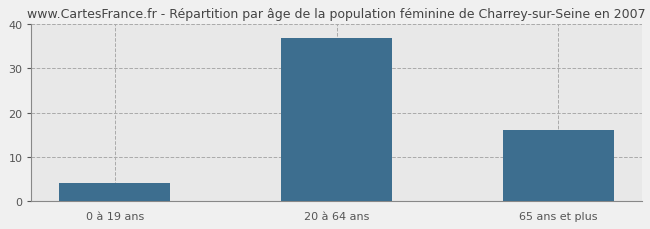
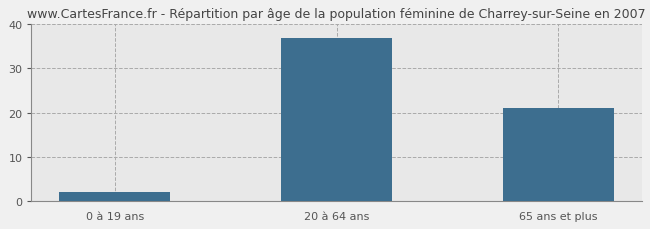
0 à 19 ans: 4 -> 2
65 ans et plus: 16 -> 21
